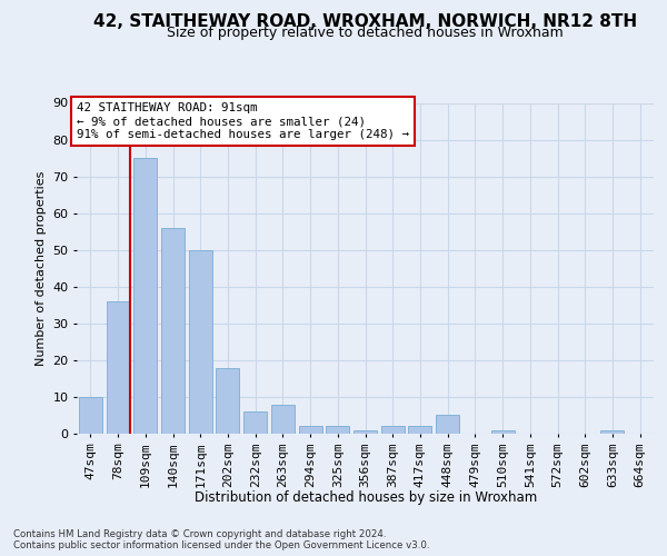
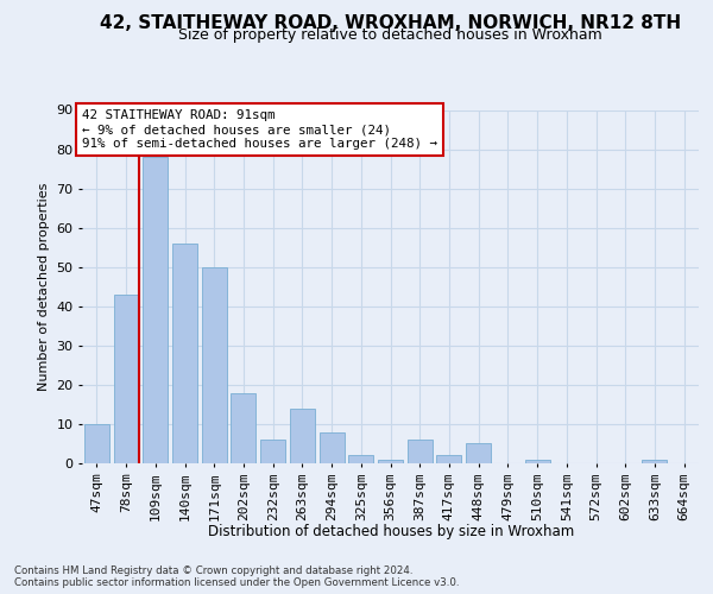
78sqm: 36 -> 43
109sqm: 75 -> 78
263sqm: 8 -> 14
294sqm: 2 -> 8
387sqm: 2 -> 6
